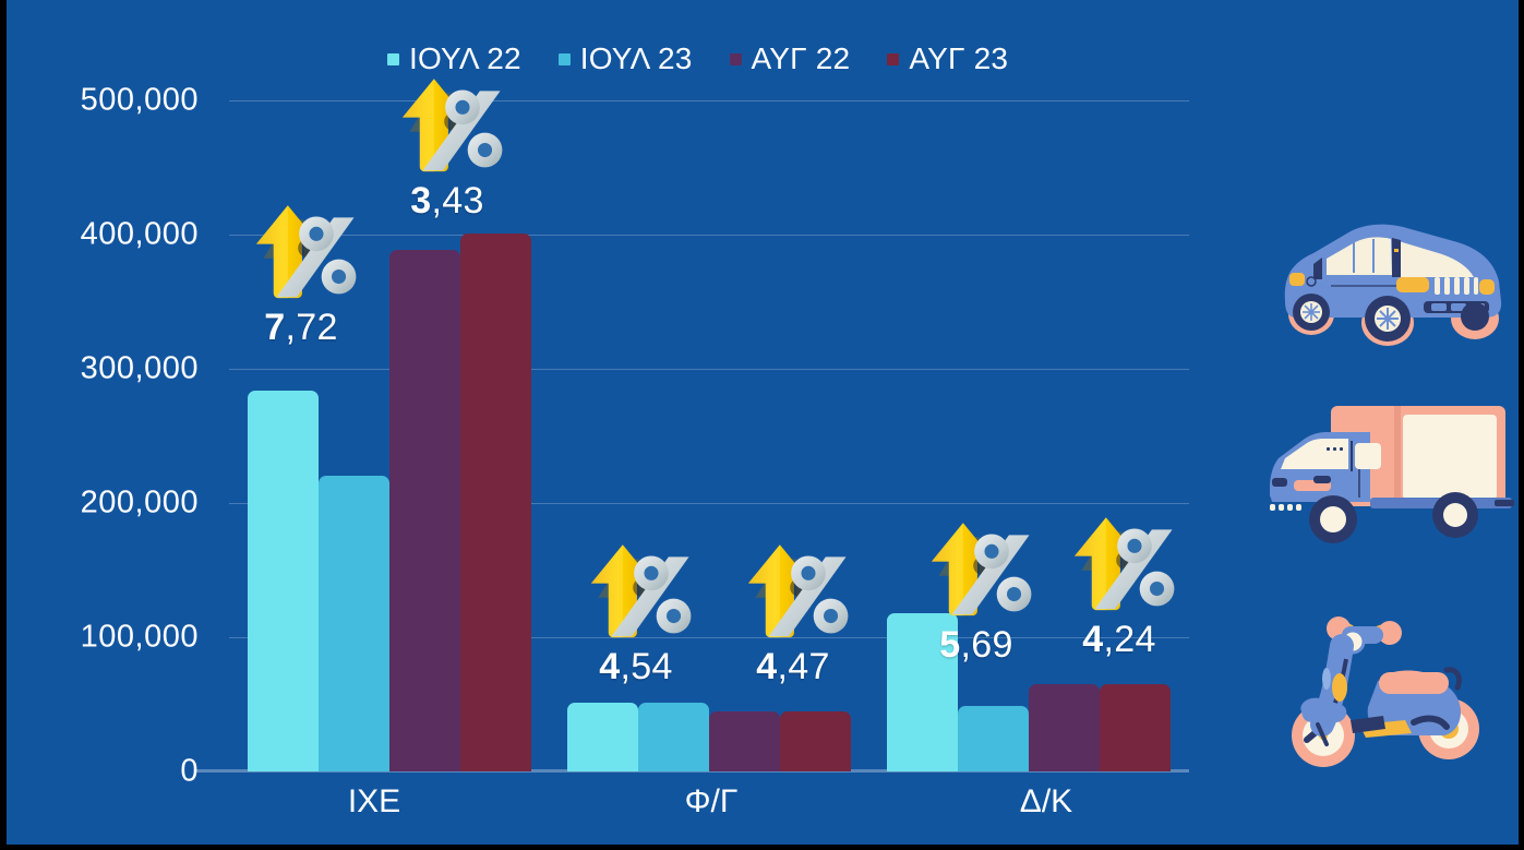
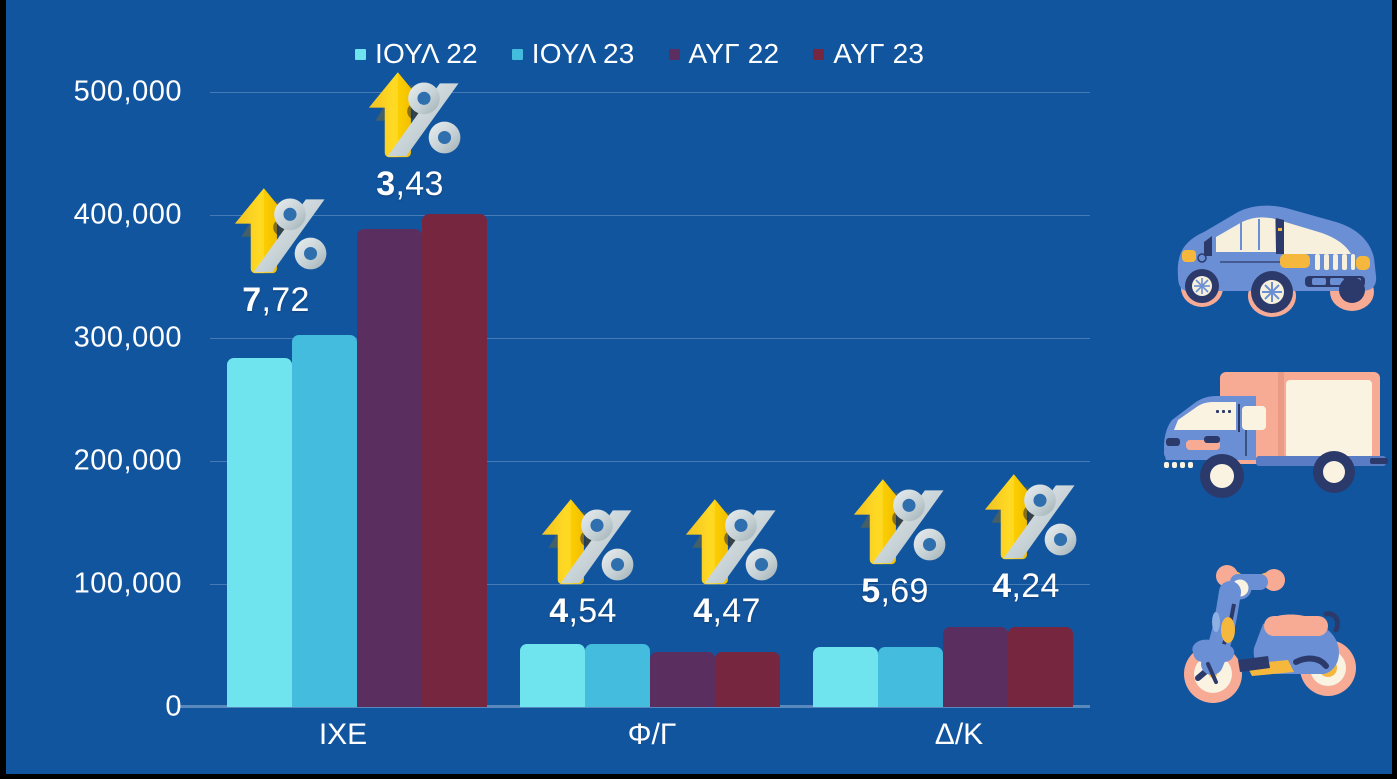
ΙΟΥΛ 23/ΙΧΕ: 220000 -> 302000
ΙΟΥΛ 22/Δ/Κ: 118000 -> 48000
